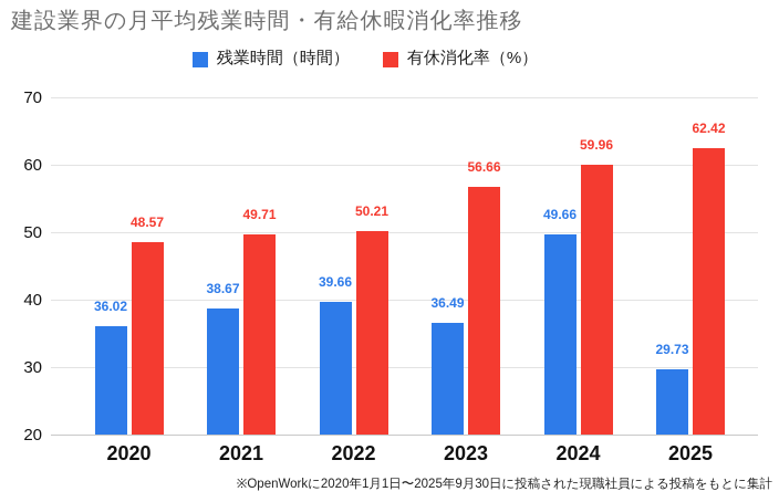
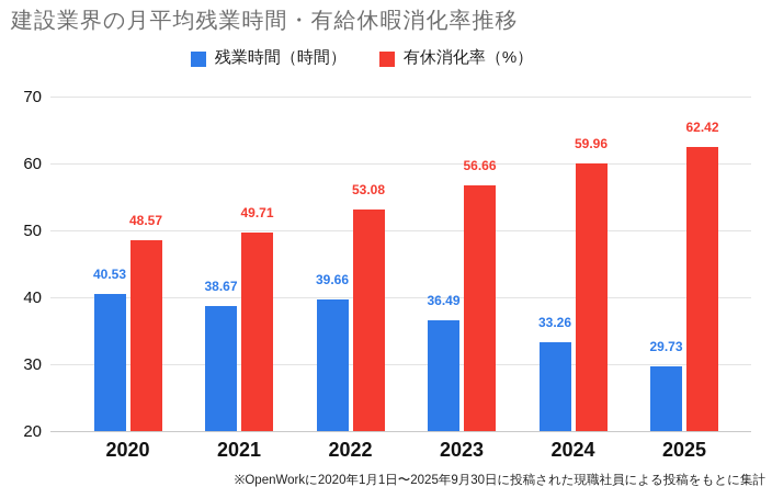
残業時間（時間）/2020: 36.02 -> 40.53
有休消化率（%）/2022: 50.21 -> 53.08
残業時間（時間）/2024: 49.66 -> 33.26
